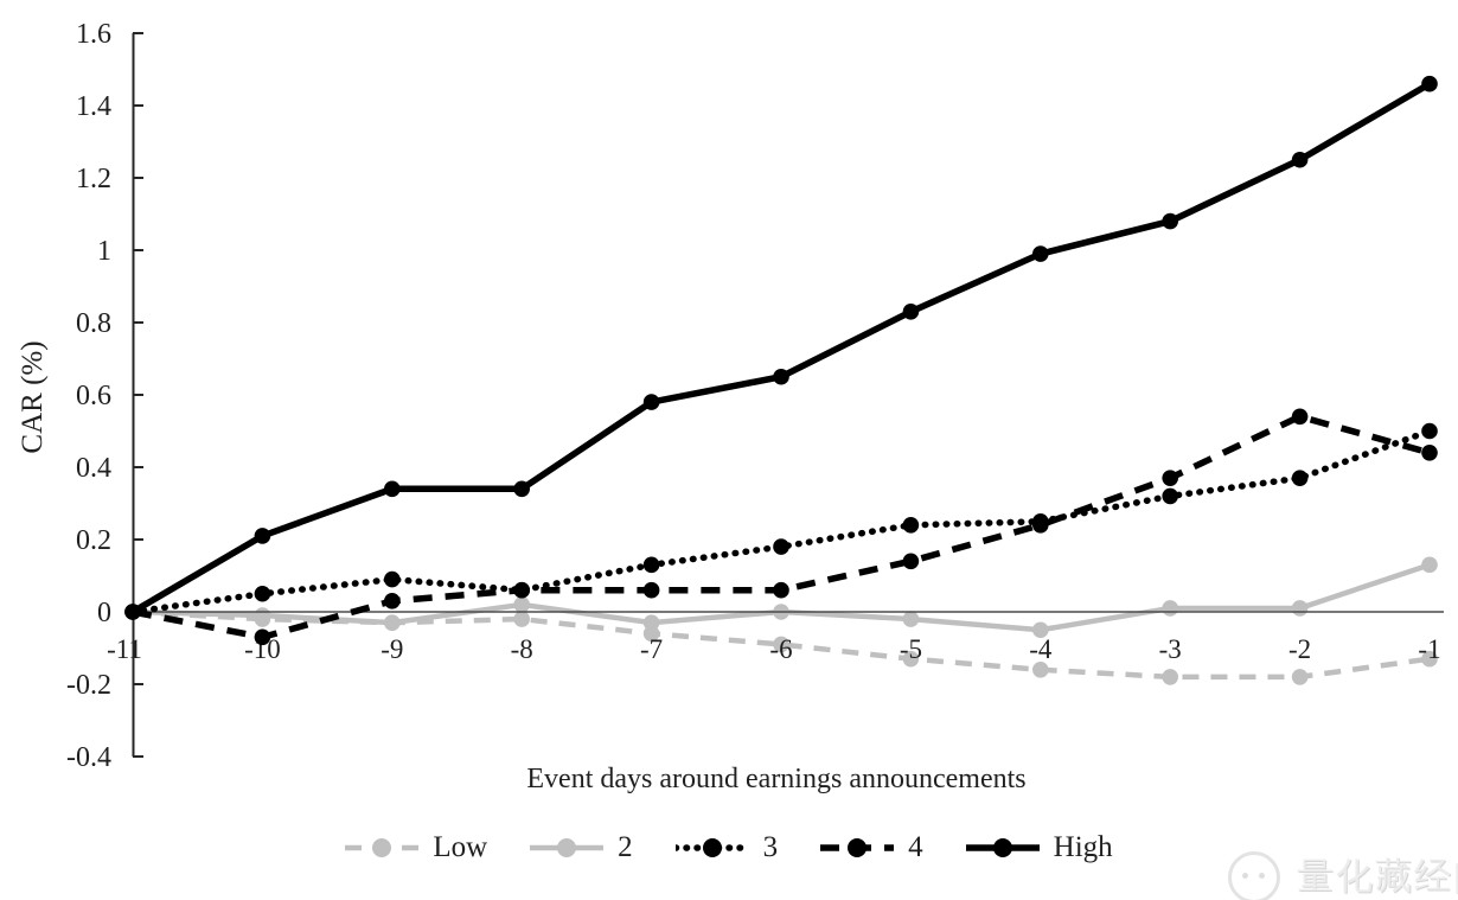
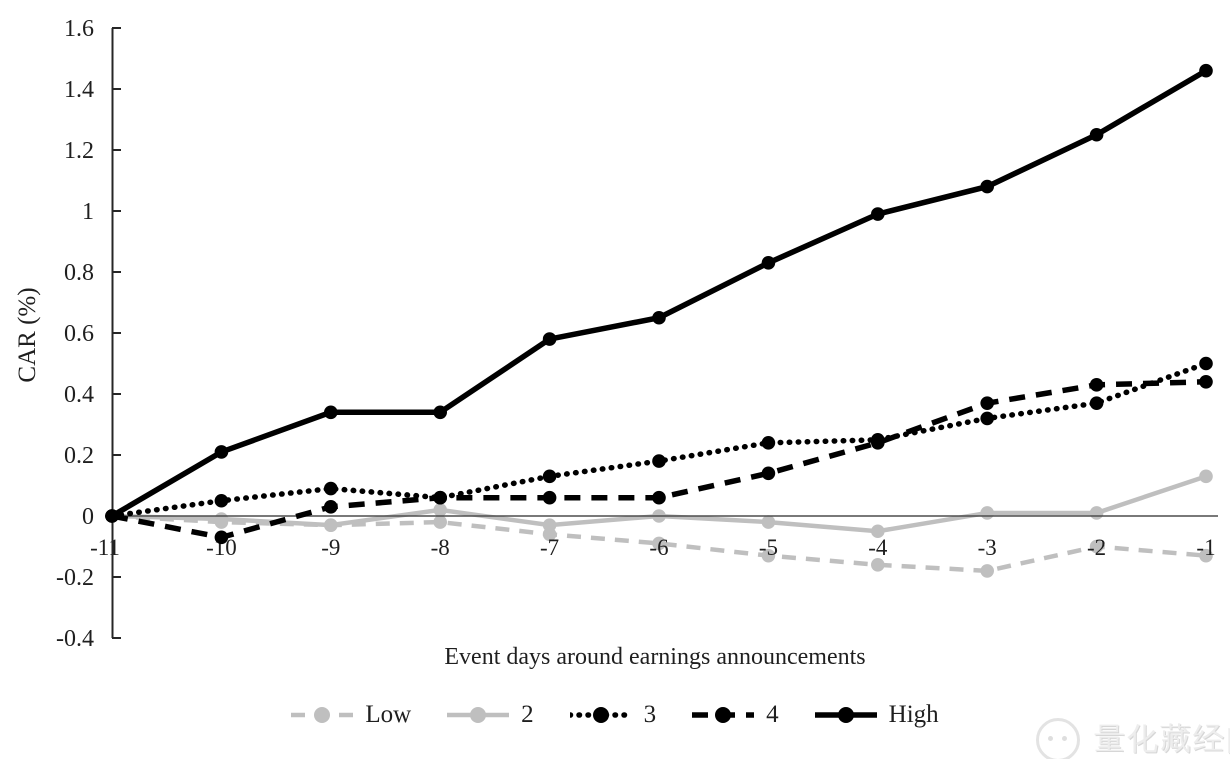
Low/-2: -0.18 -> -0.10
4/-2: 0.54 -> 0.43
